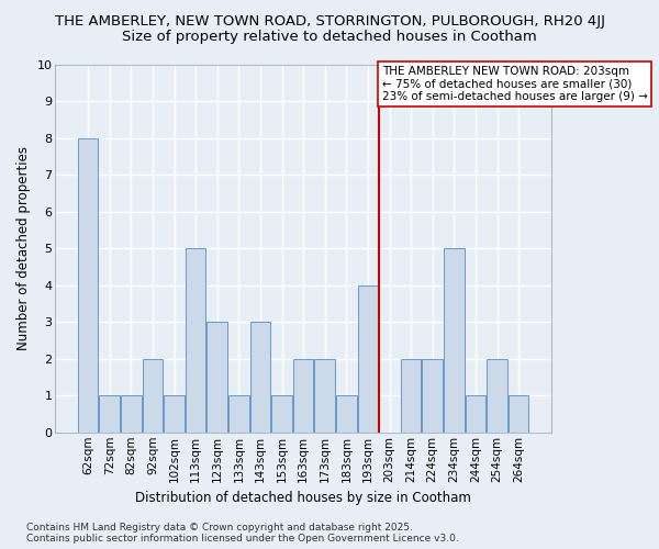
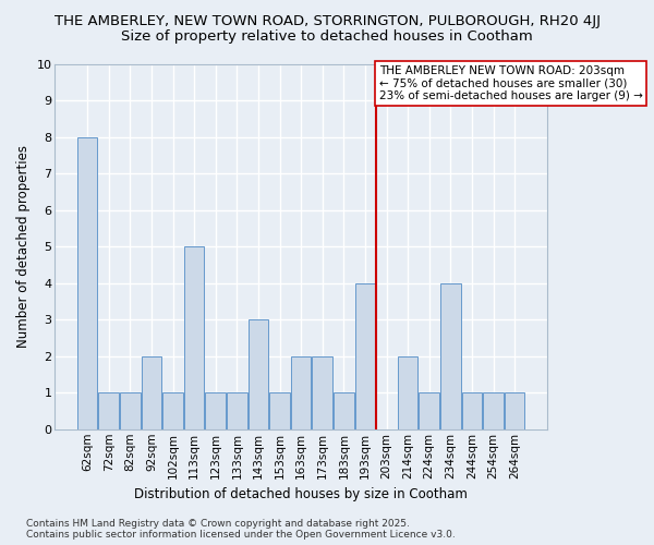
123sqm: 3 -> 1
224sqm: 2 -> 1
234sqm: 5 -> 4
254sqm: 2 -> 1
